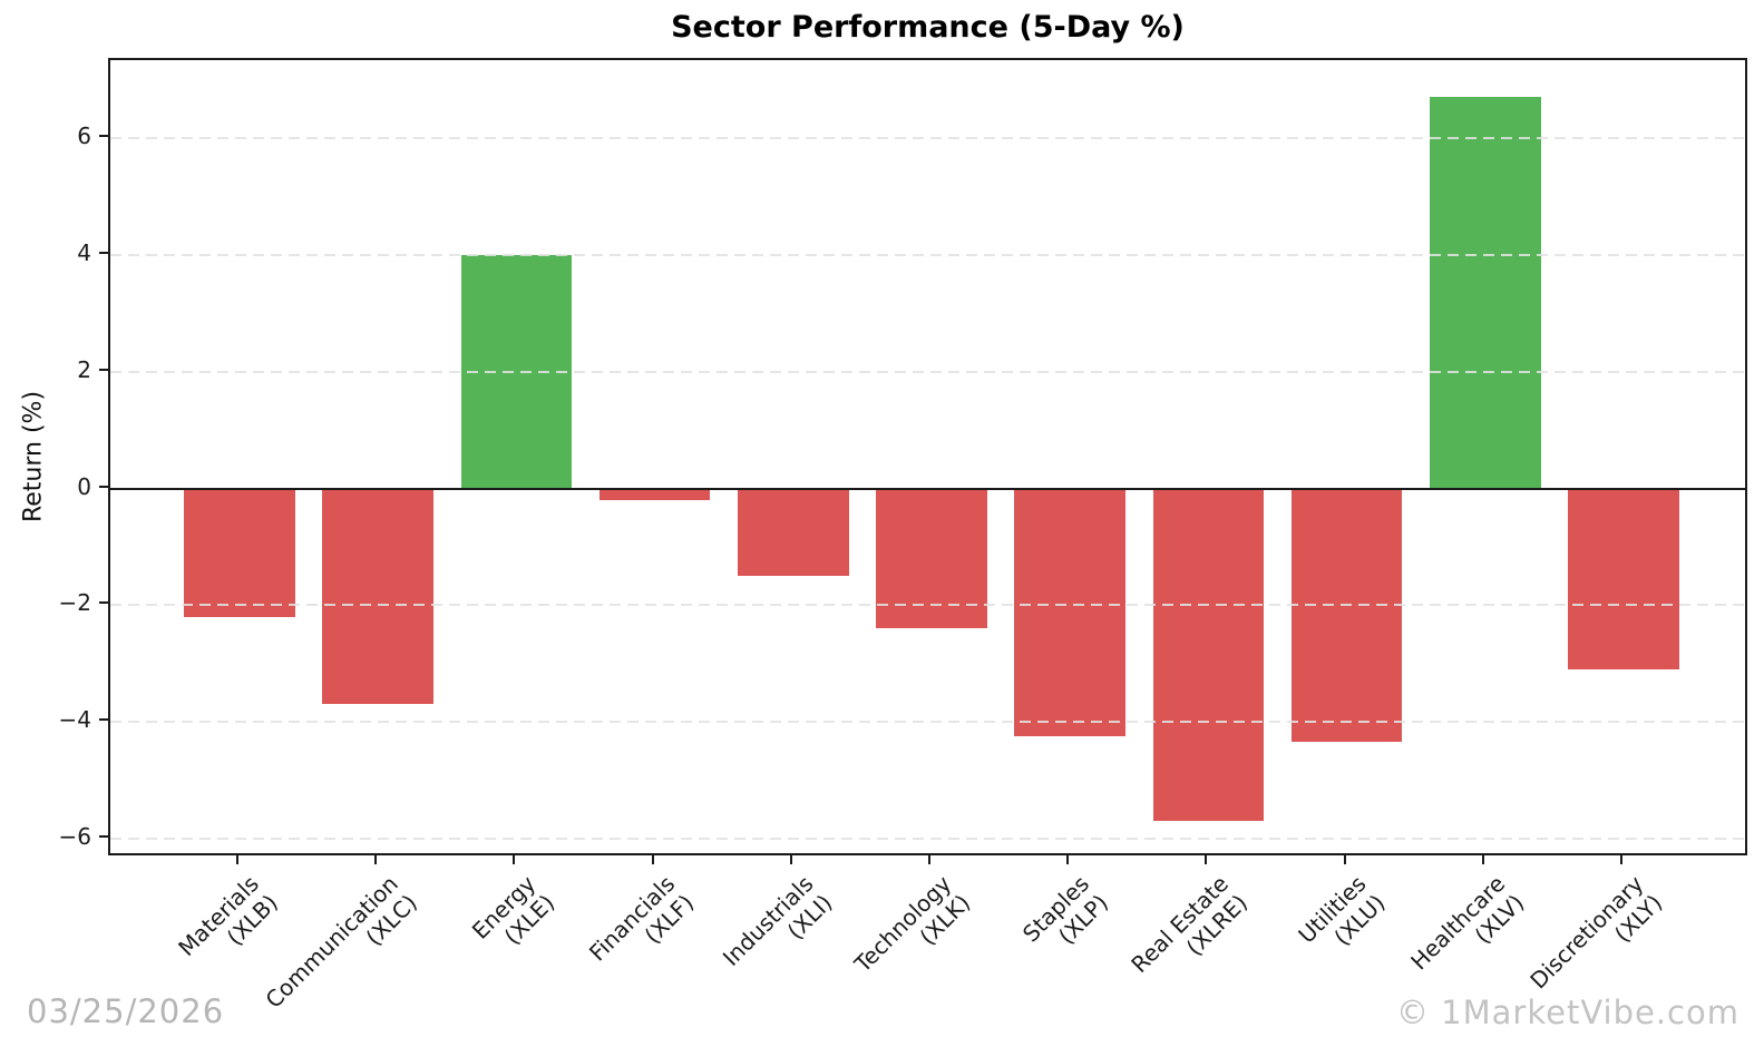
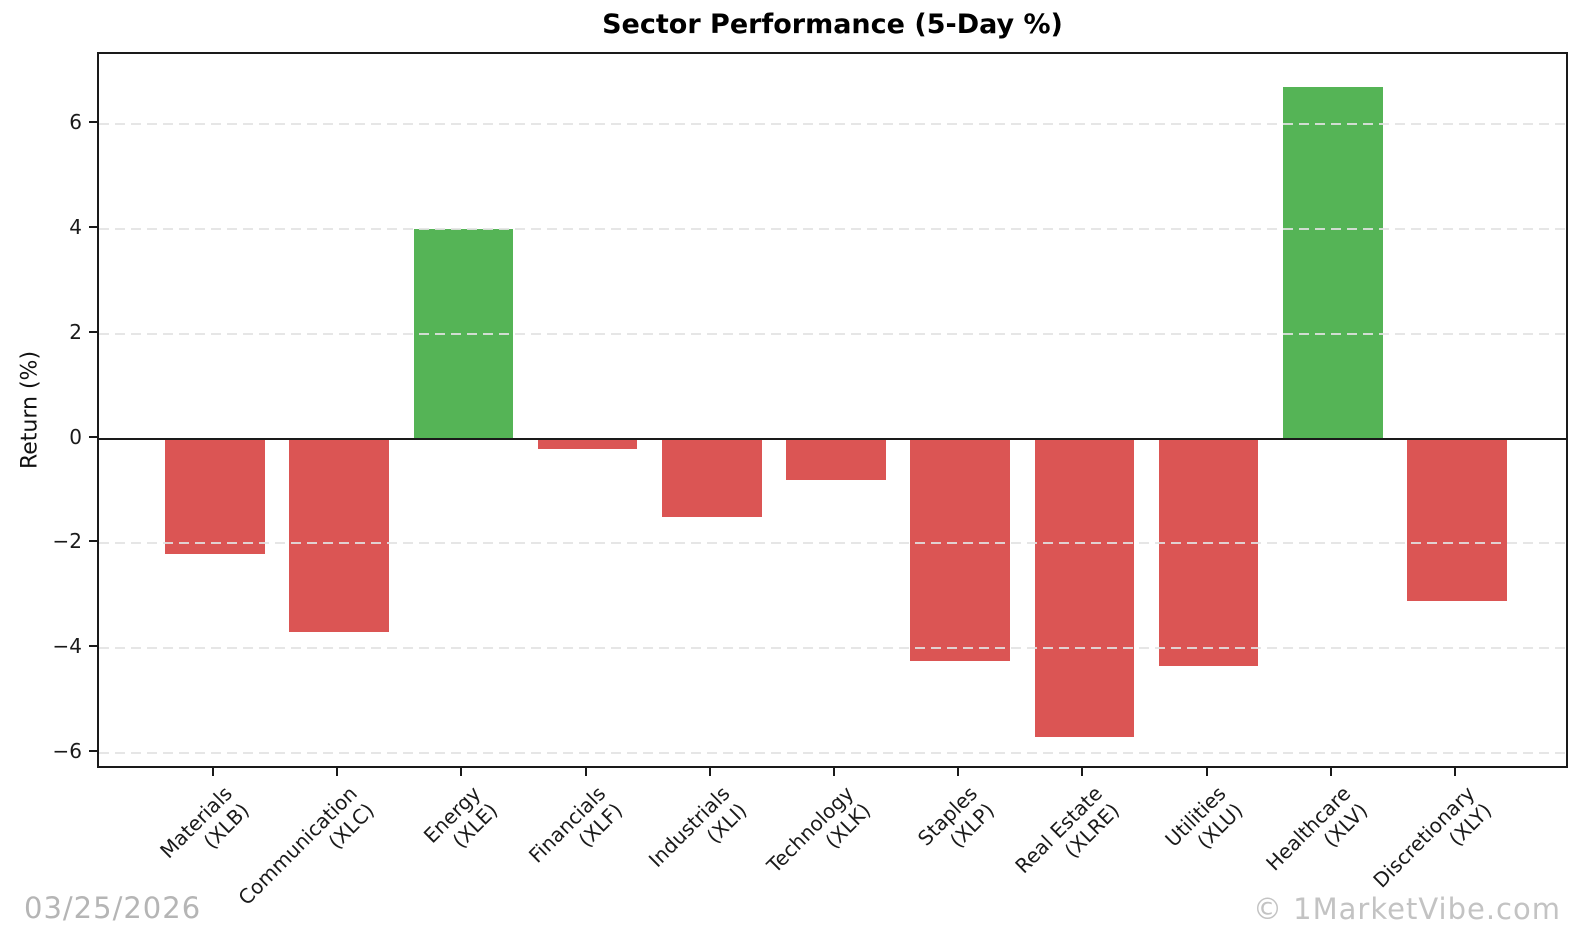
Technology: -2.4 -> -0.8
